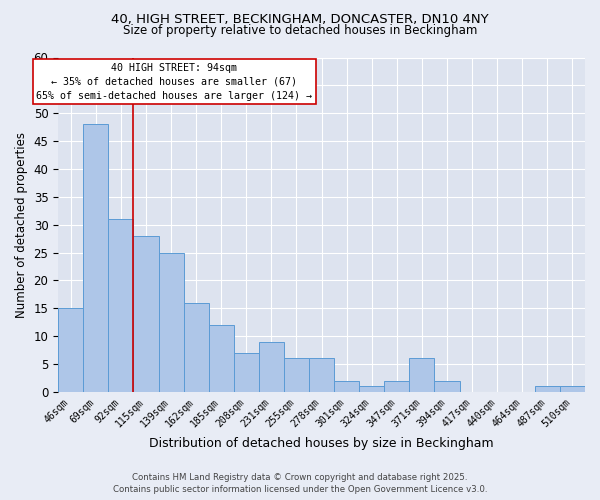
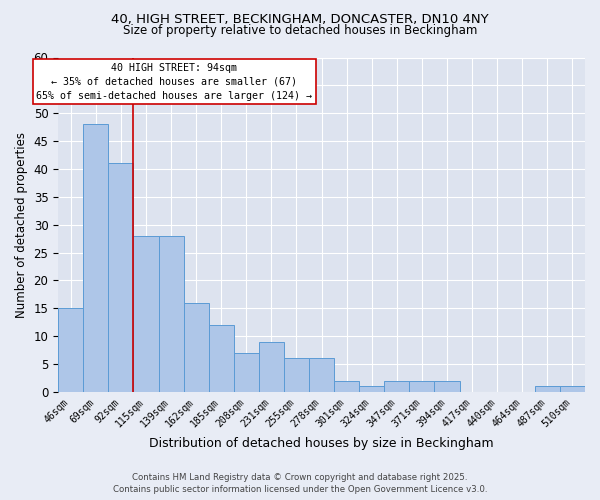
92sqm: 31 -> 41
139sqm: 25 -> 28
371sqm: 6 -> 2
